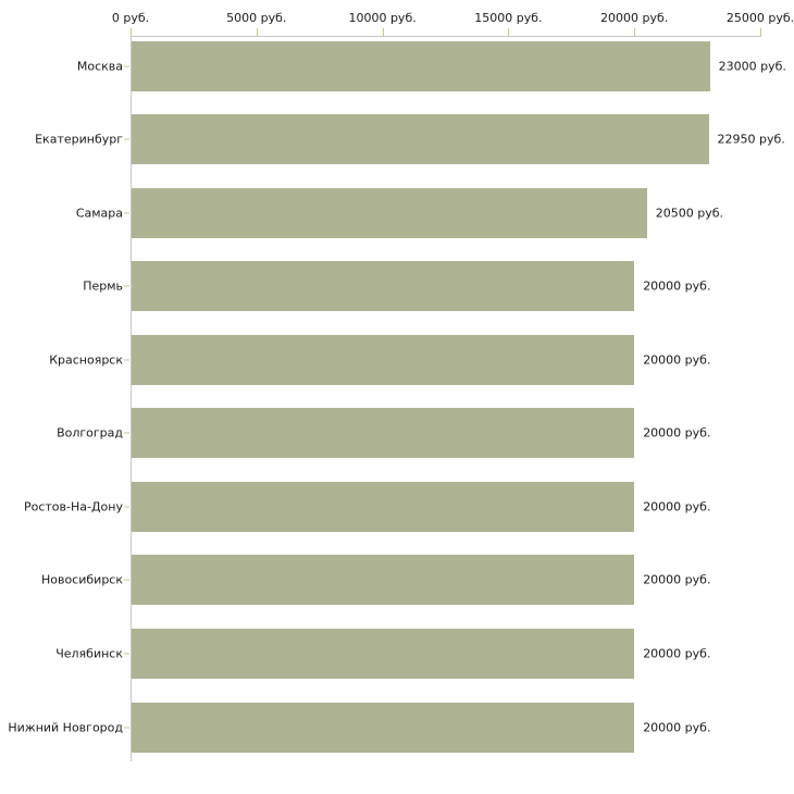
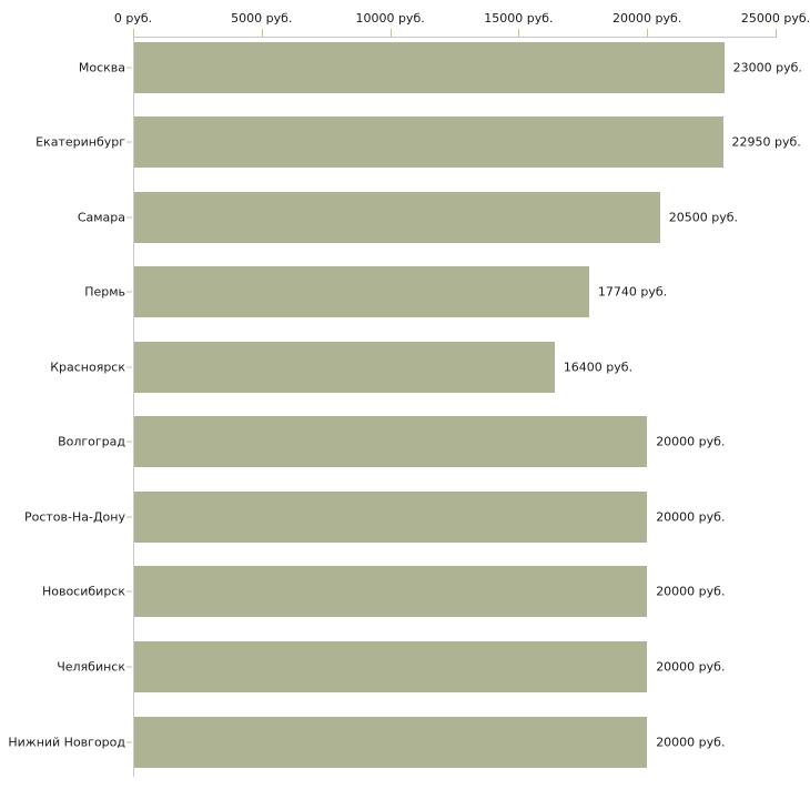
Пермь: 20000 -> 17740
Красноярск: 20000 -> 16400
